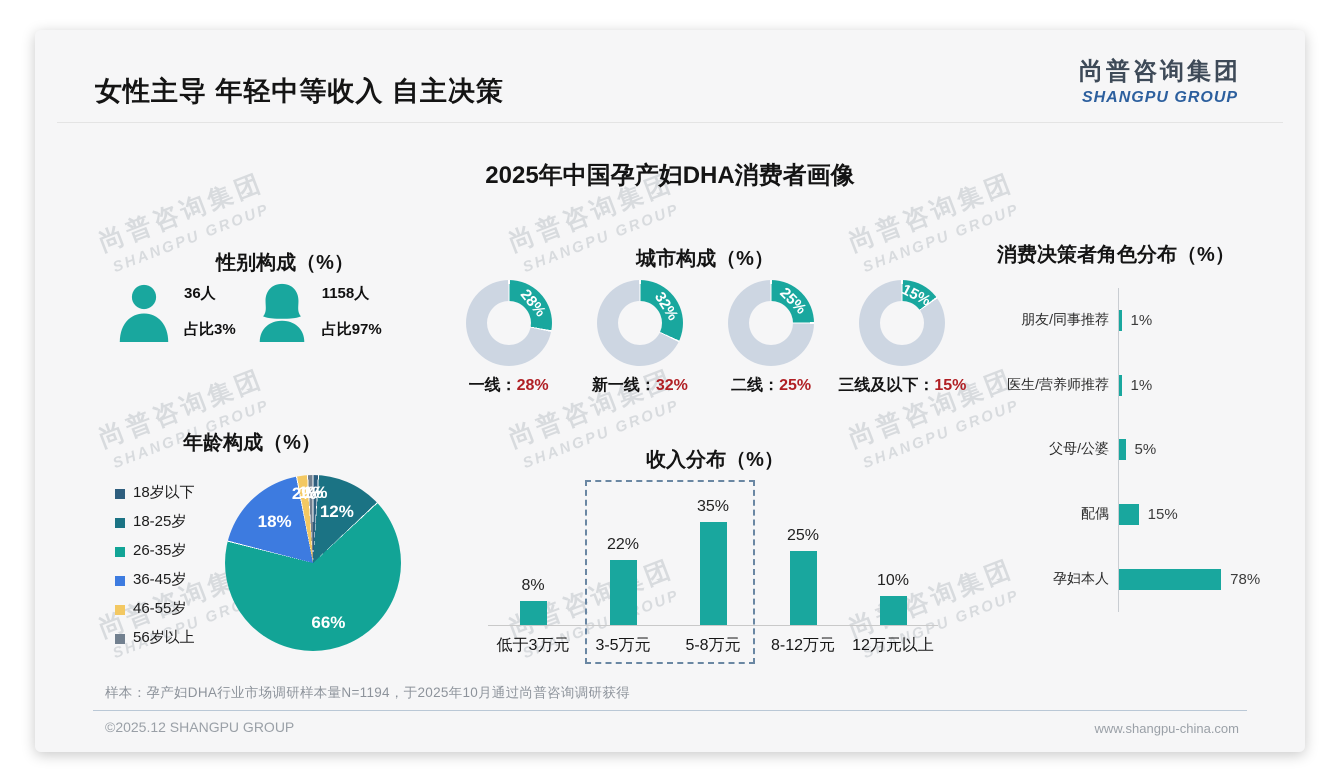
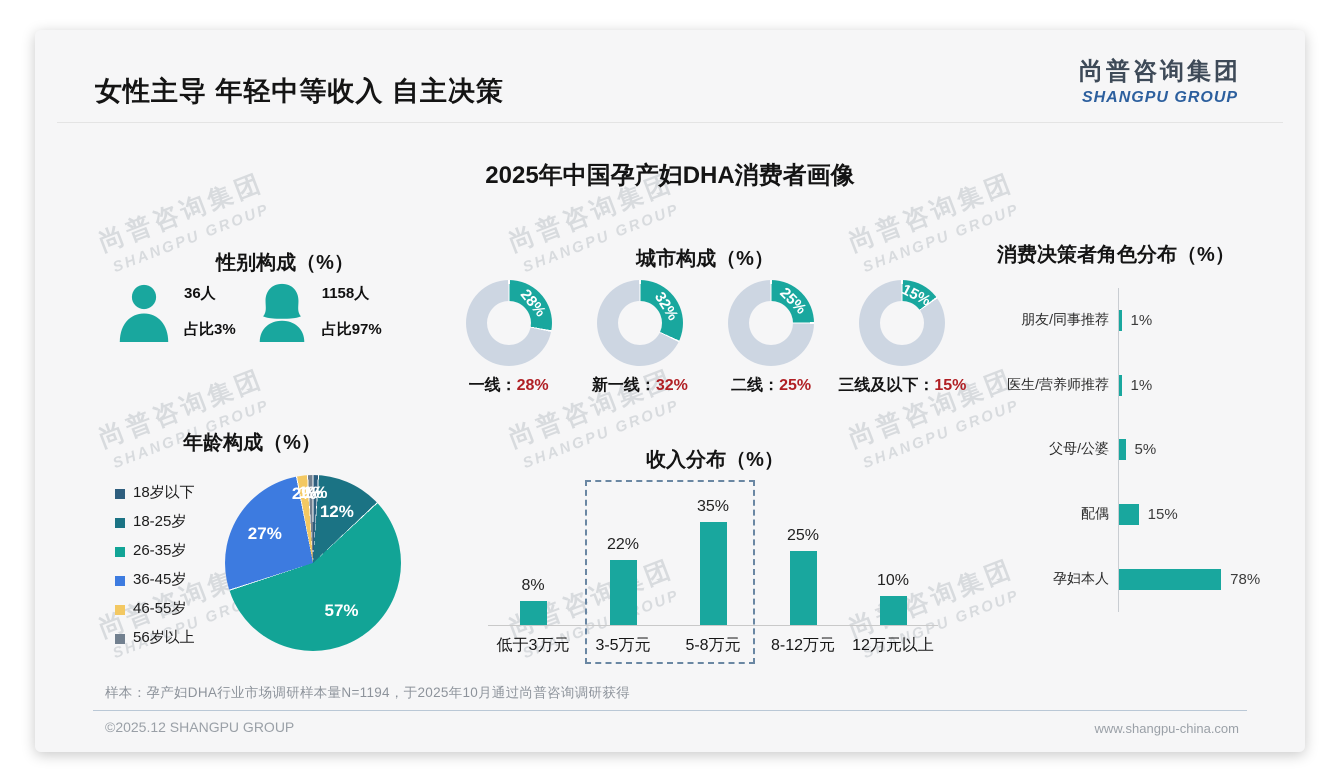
年龄构成（%）/26-35岁: 66% -> 57%
年龄构成（%）/36-45岁: 18% -> 27%
